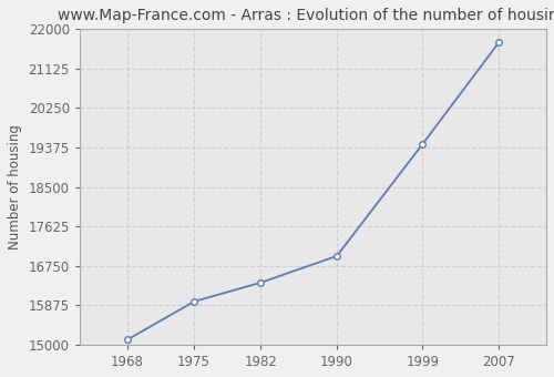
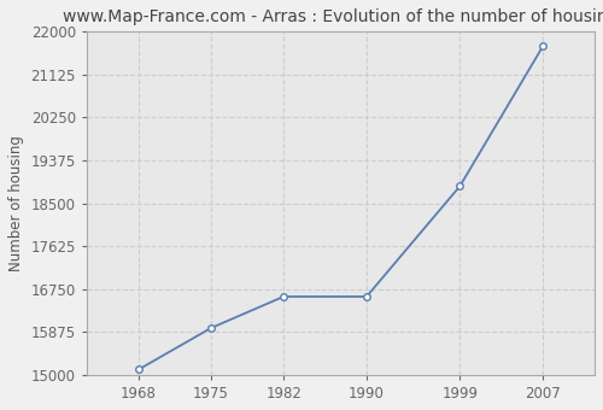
1982: 16380 -> 16600
1990: 16970 -> 16600
1999: 19450 -> 18850
